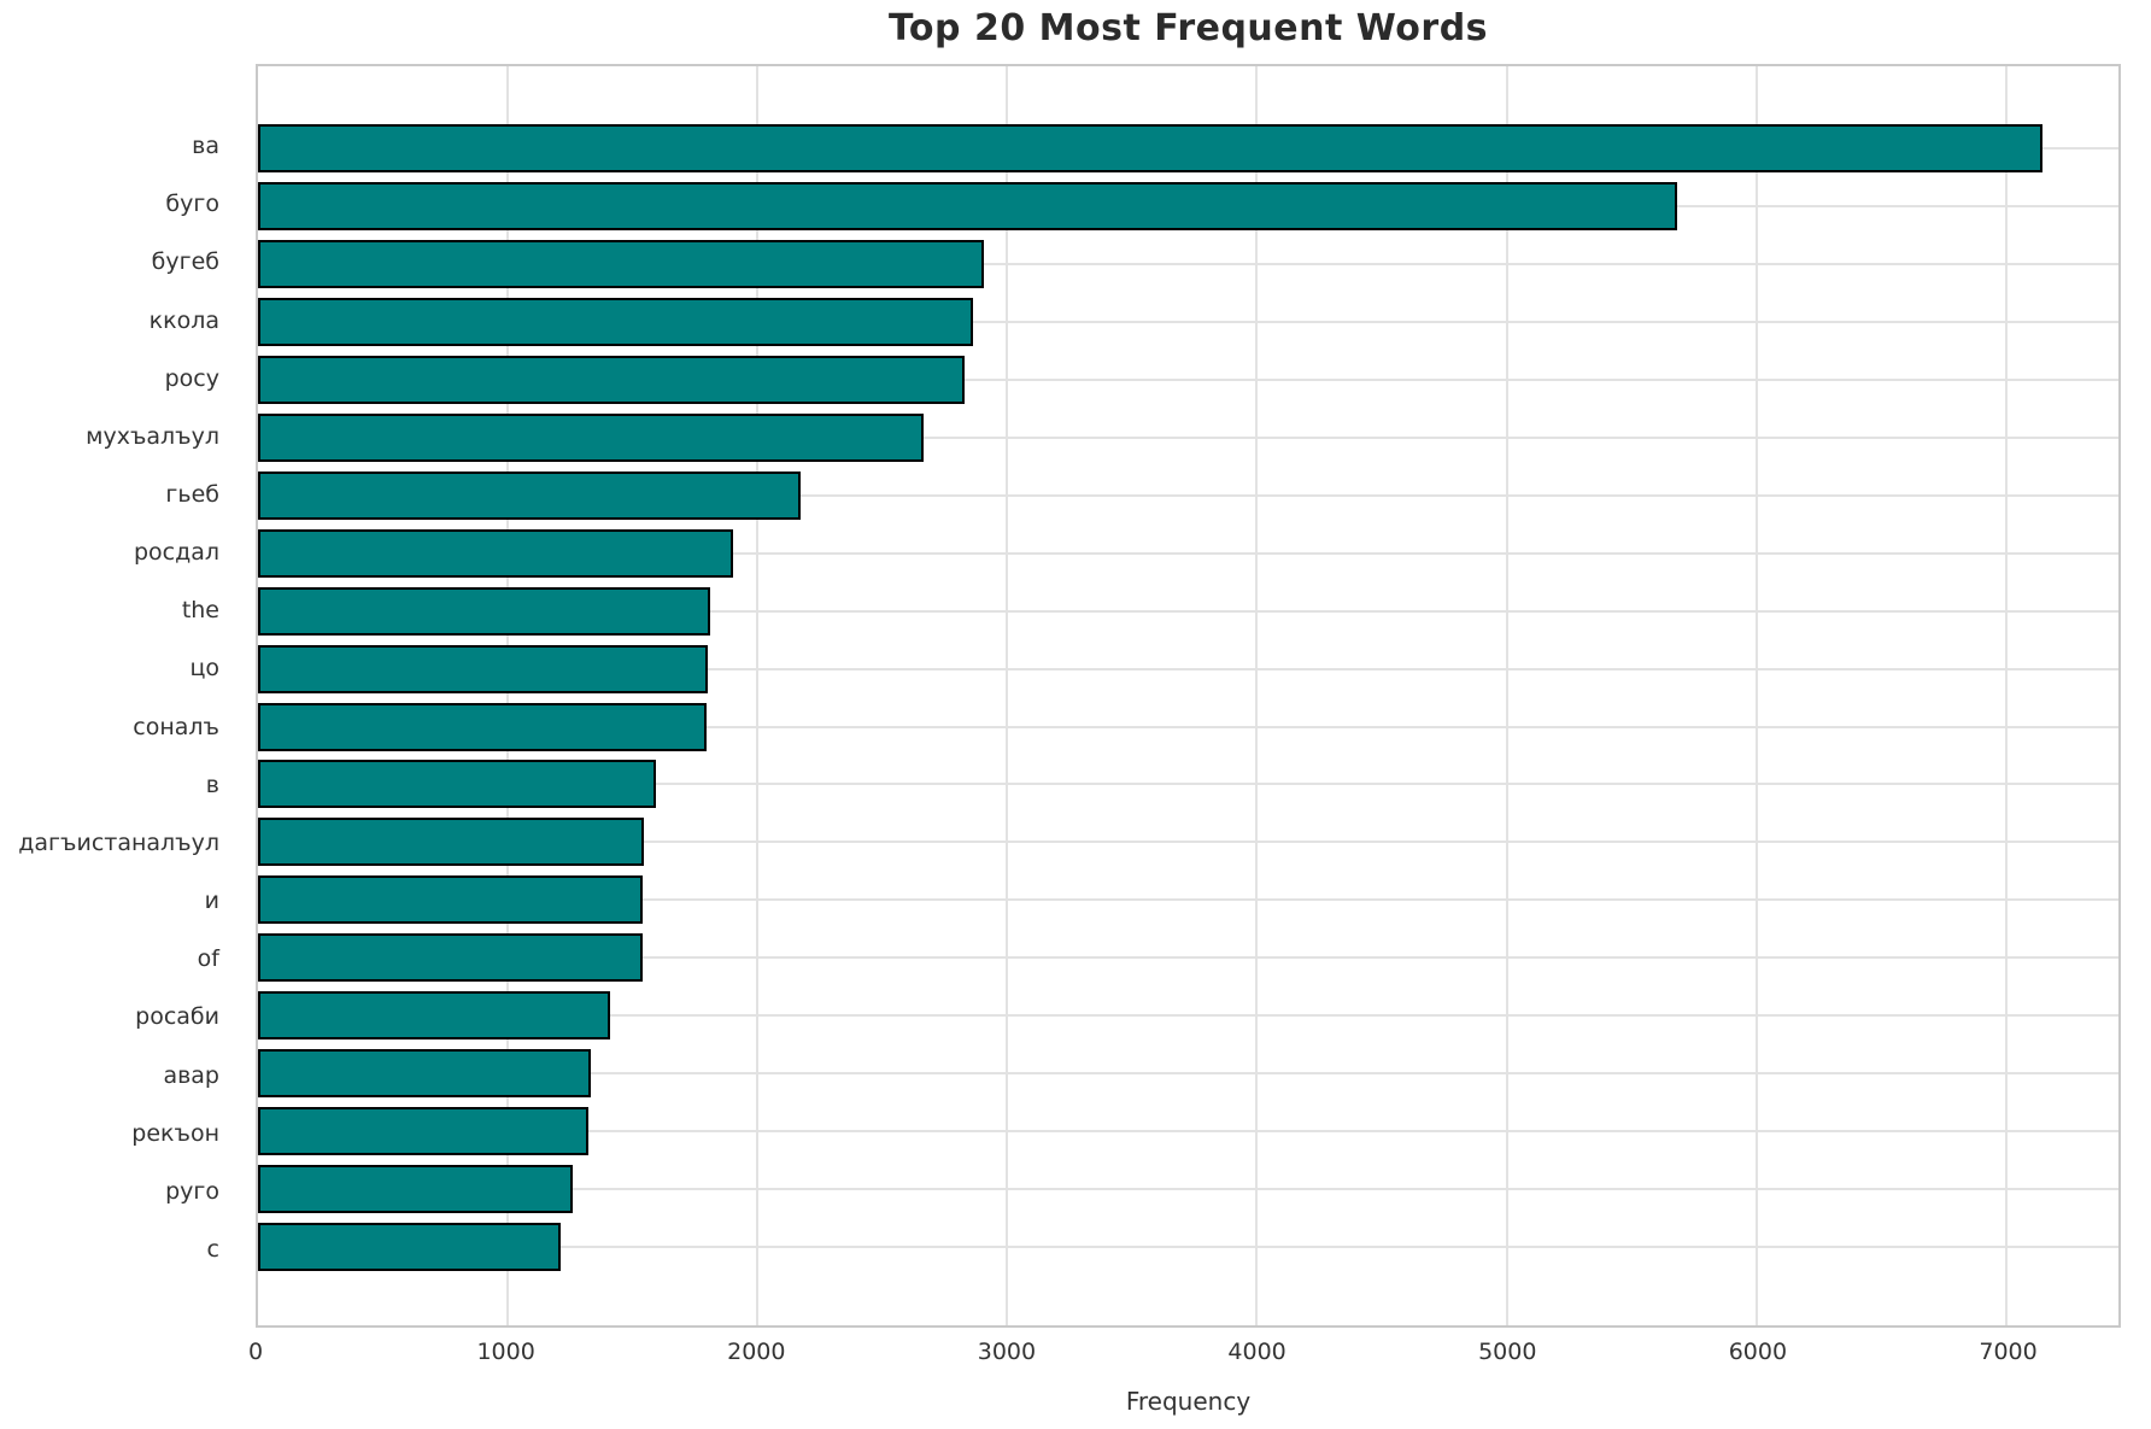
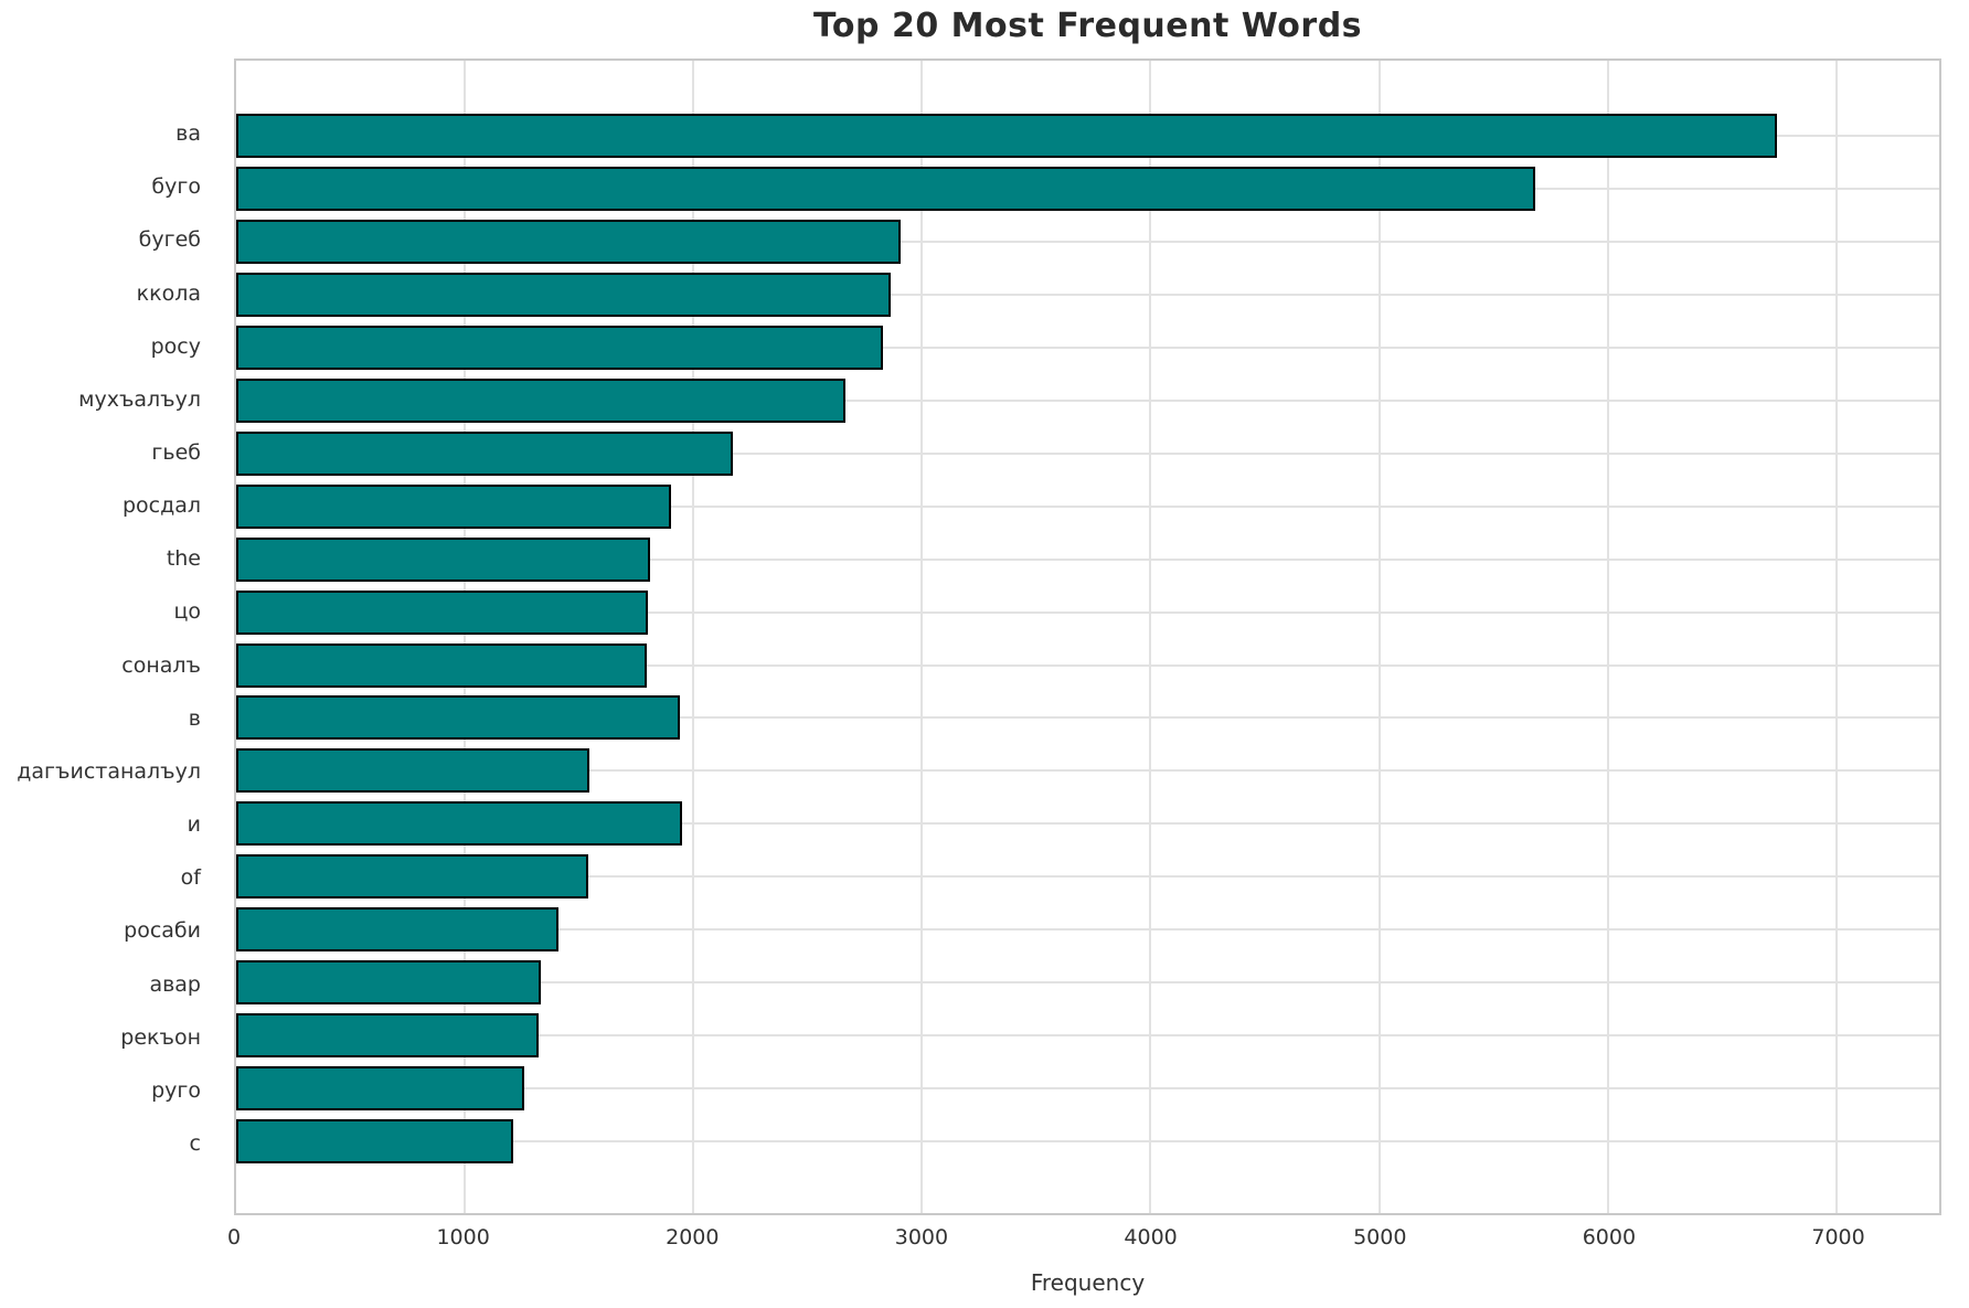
ва: 7140 -> 6740
в: 1600 -> 1940
и: 1540 -> 1950
